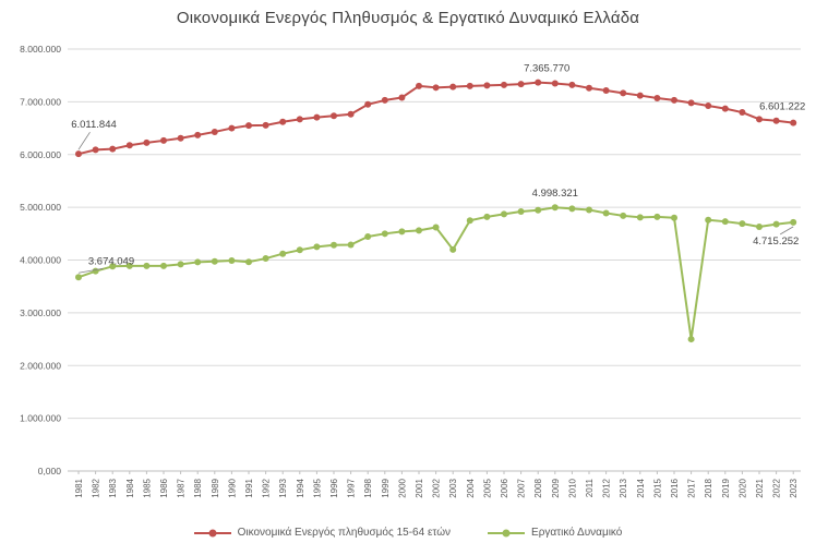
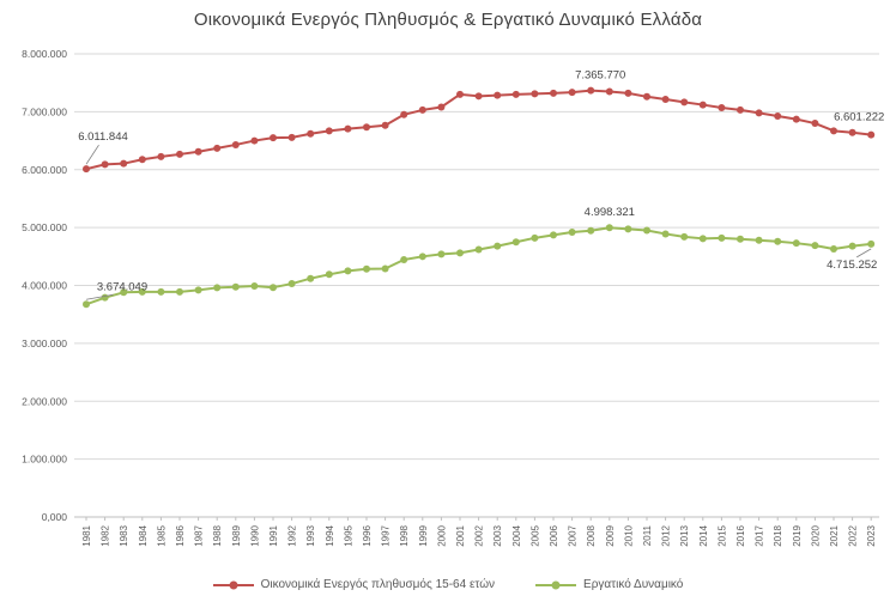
Εργατικό Δυναμικό/2003: 4200000 -> 4700000
Εργατικό Δυναμικό/2017: 2500000 -> 4800000
